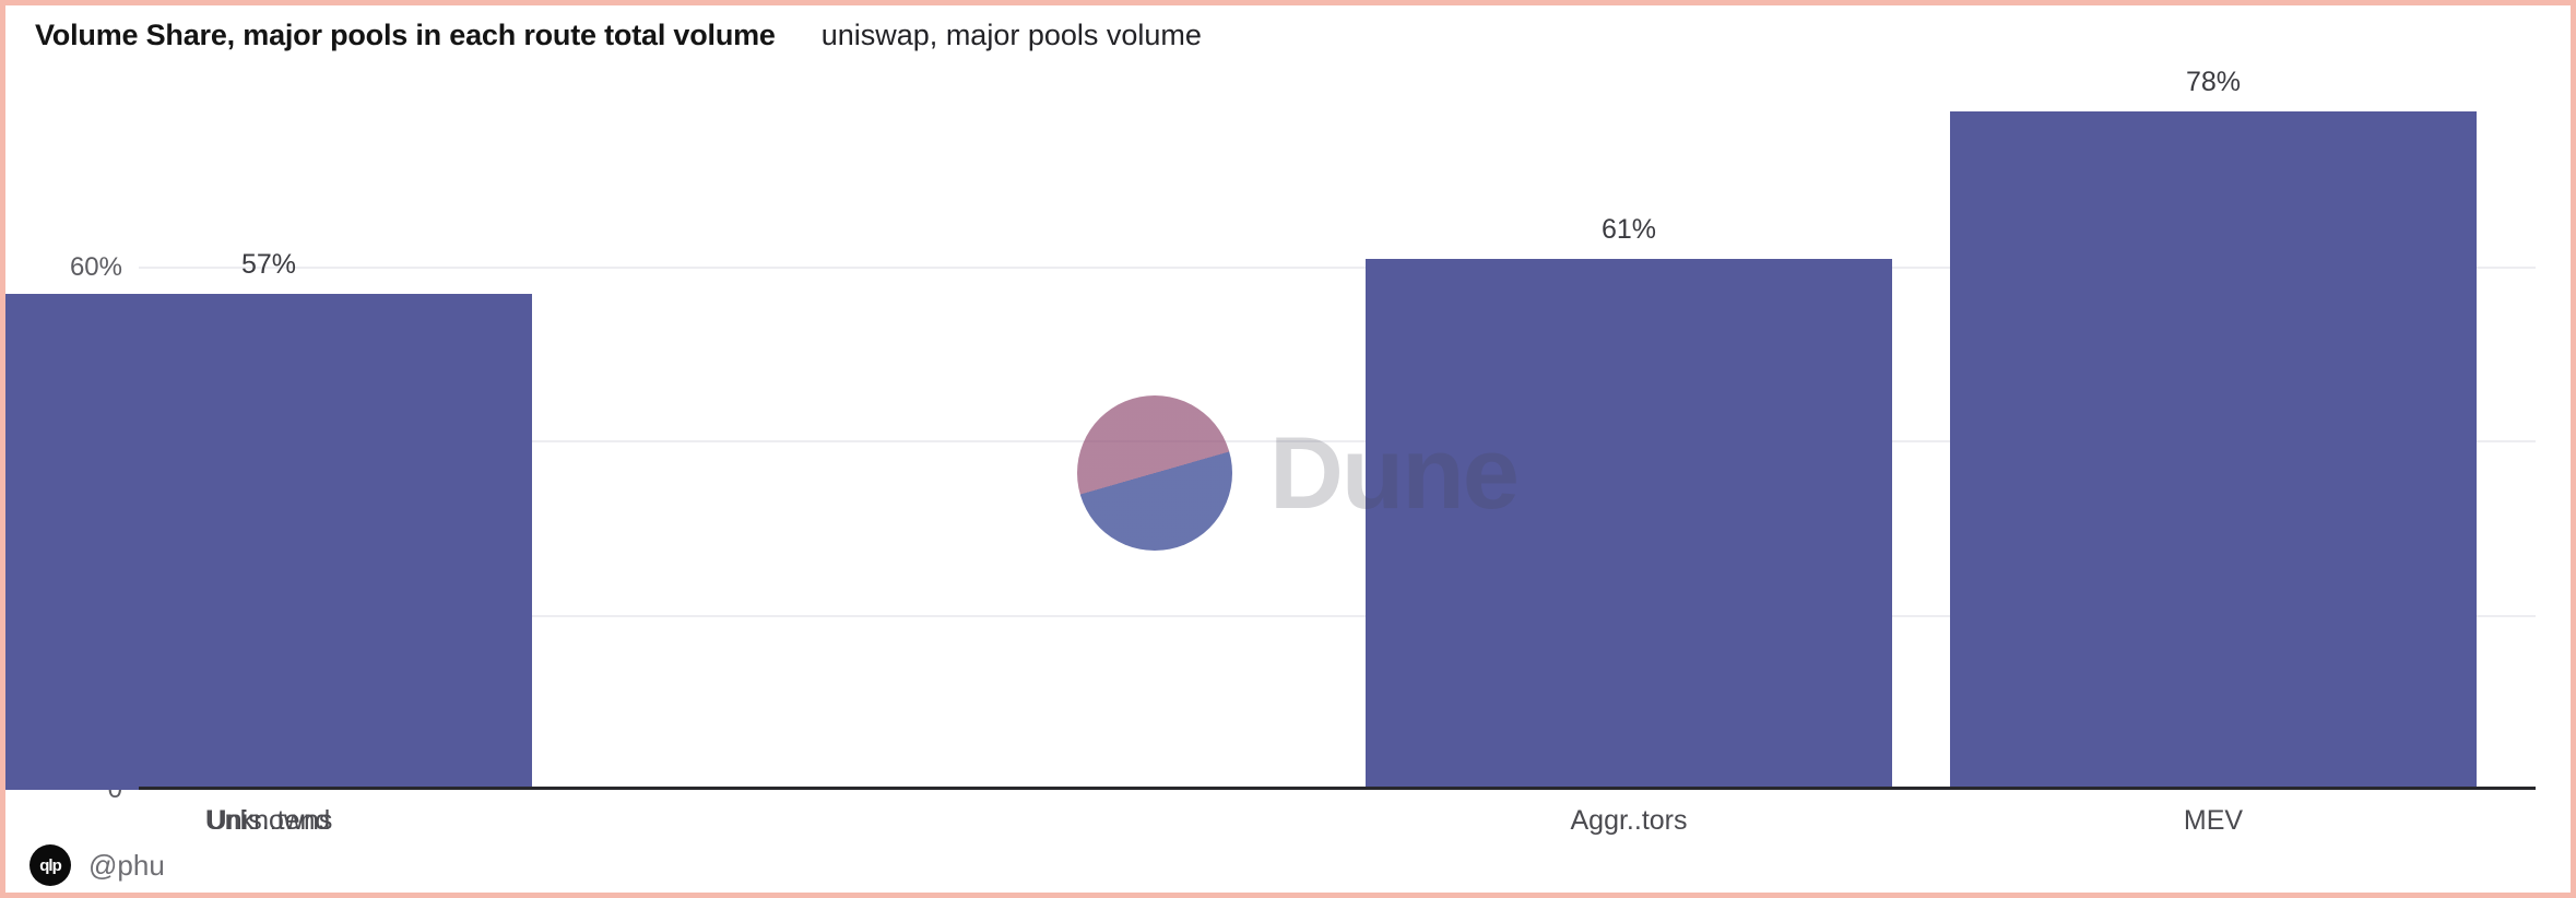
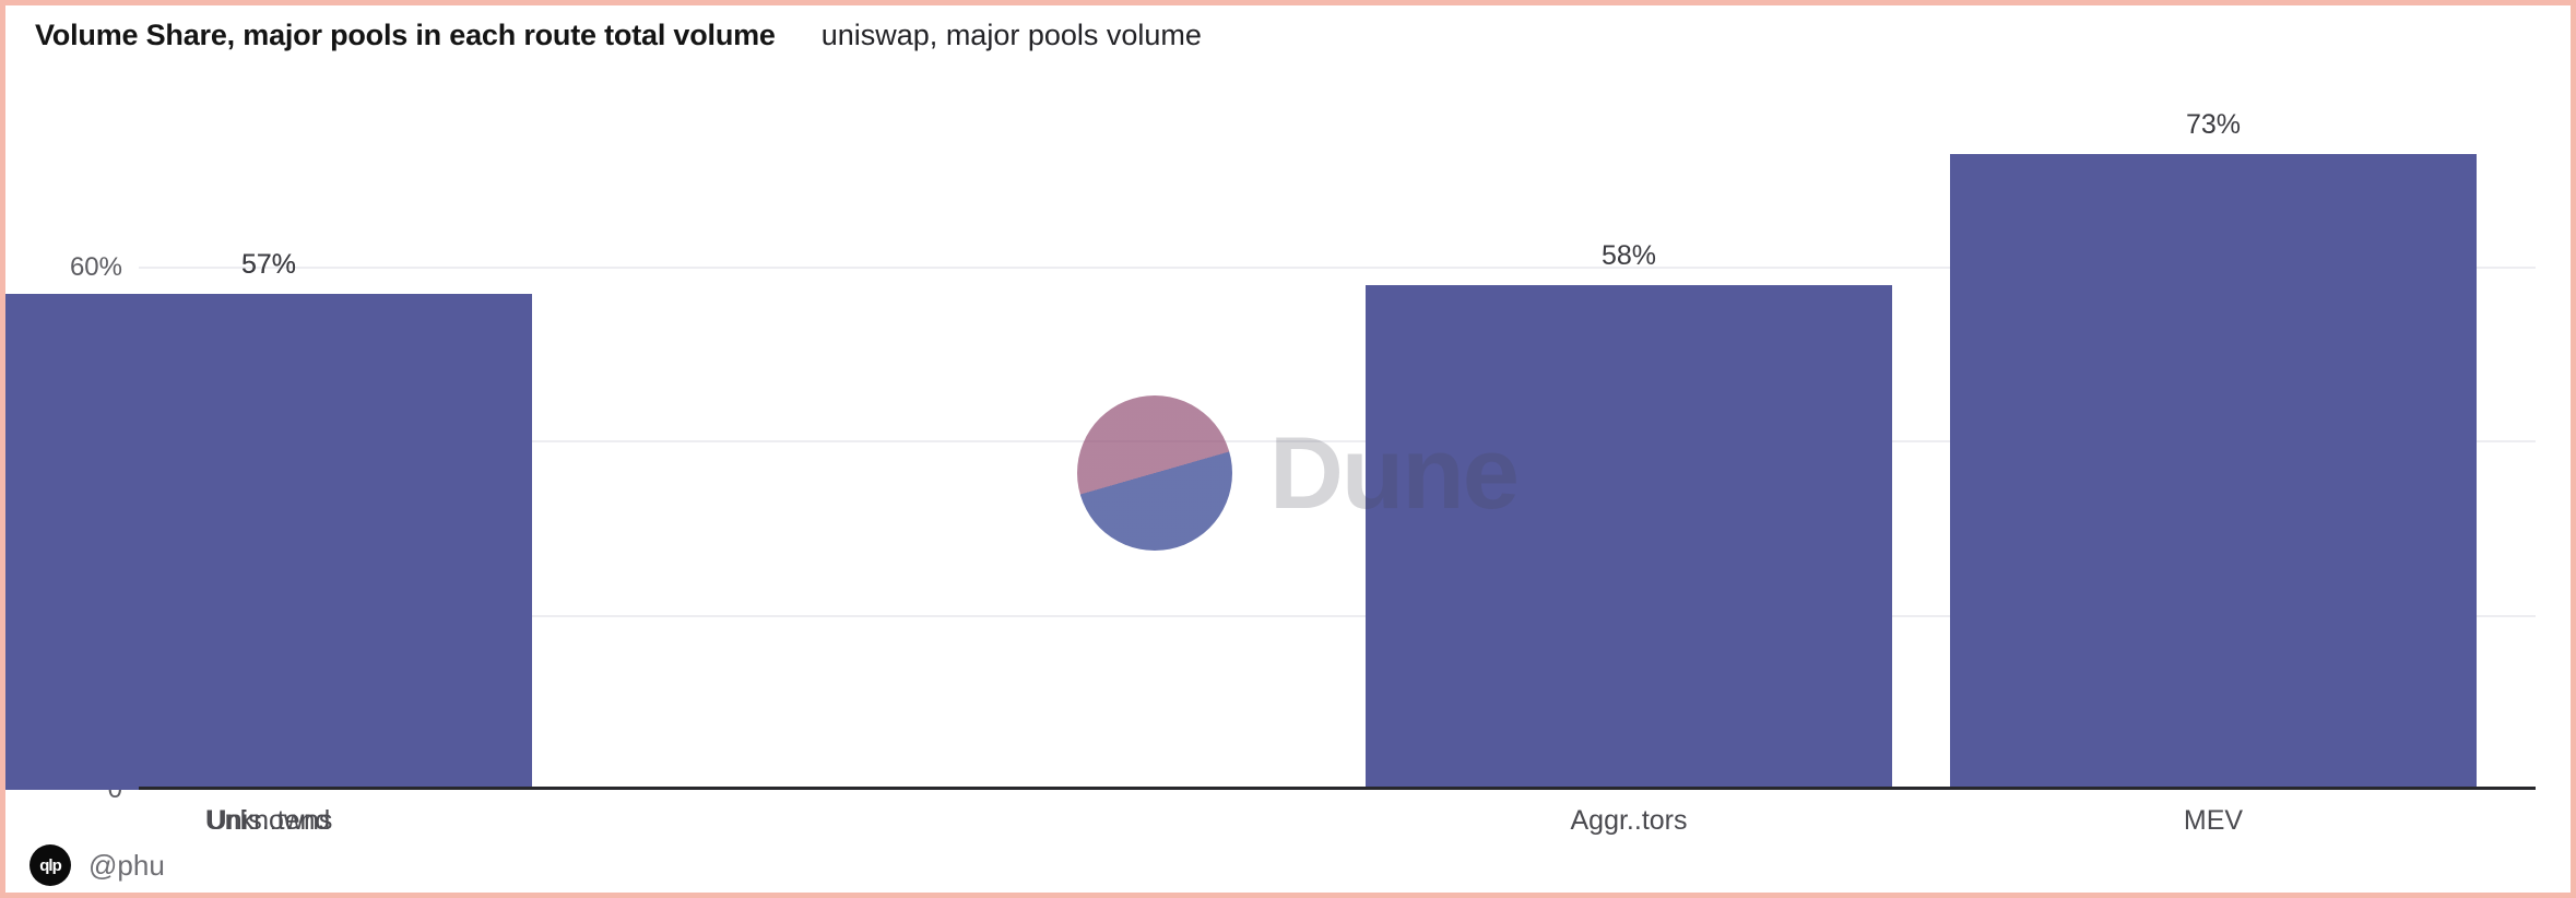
Aggr..tors: 61% -> 58%
MEV: 78% -> 73%
Unis..tend: 46% -> 57%
